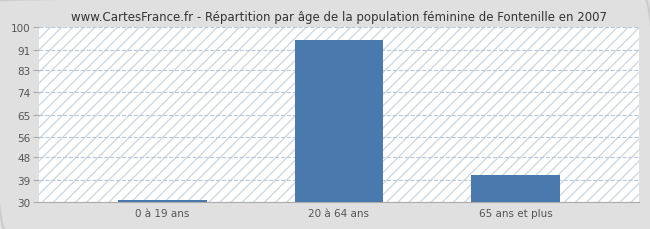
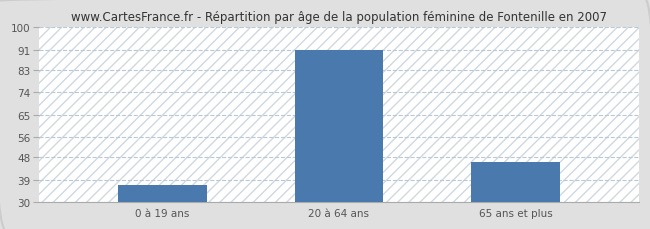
0 à 19 ans: 31 -> 37
20 à 64 ans: 95 -> 91
65 ans et plus: 41 -> 46
